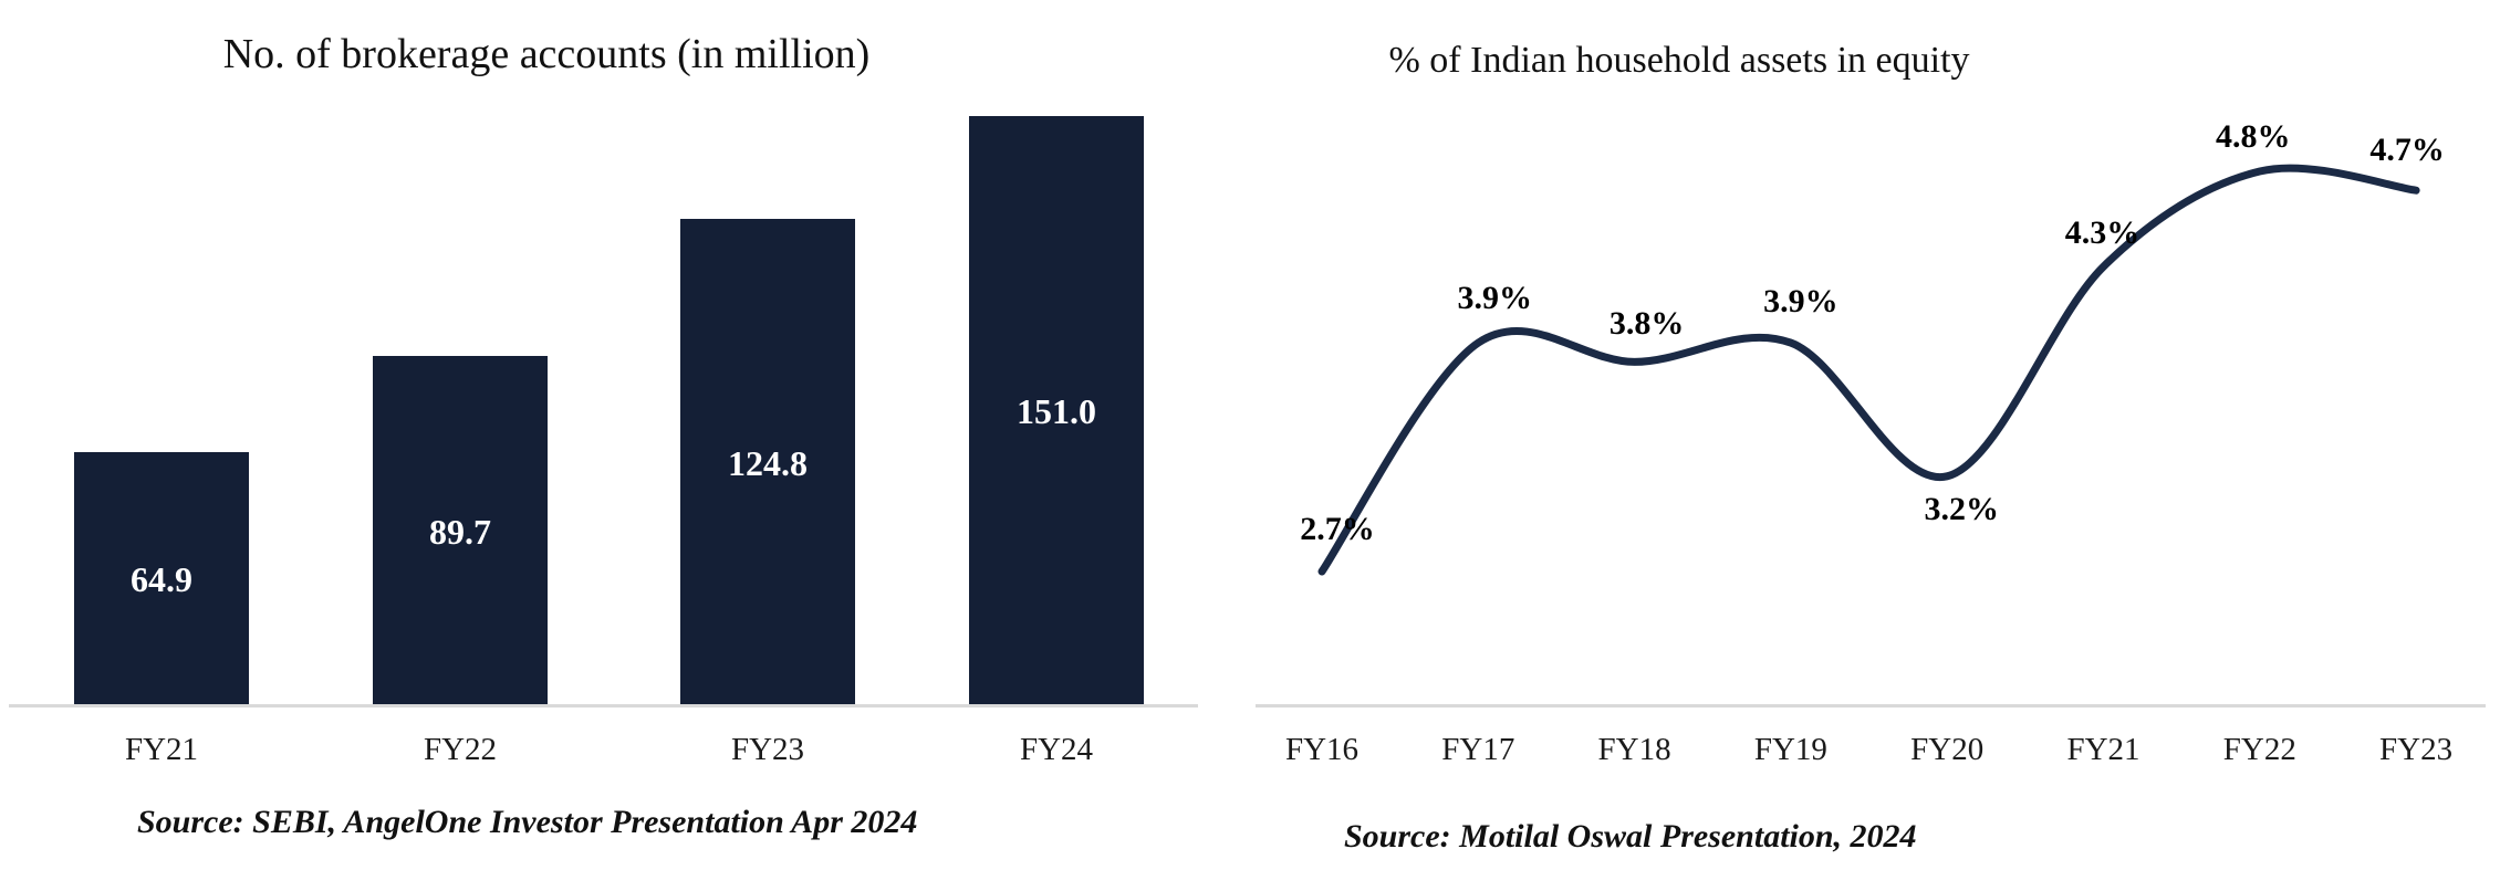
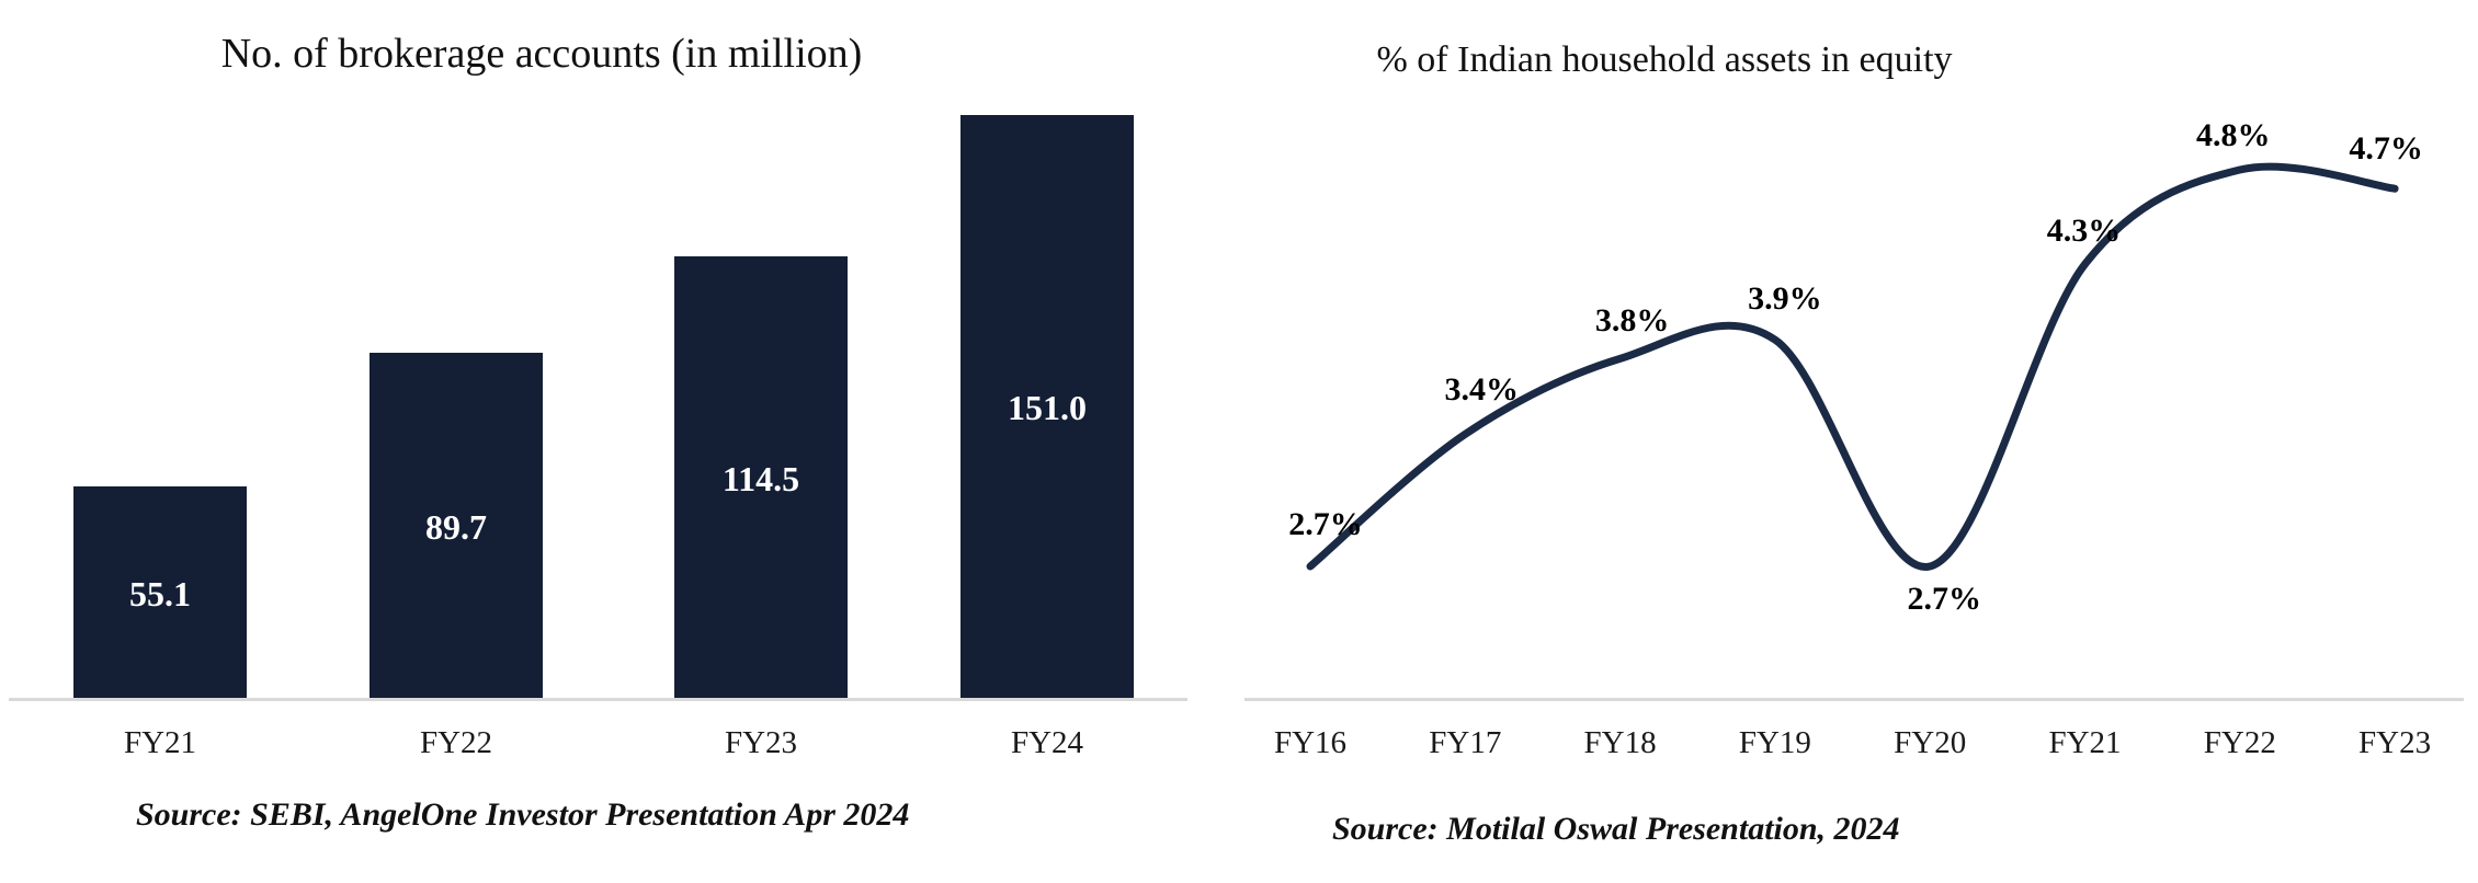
No. of brokerage accounts (in million)/FY21: 64.9 -> 55.1
No. of brokerage accounts (in million)/FY23: 124.8 -> 114.5
% of Indian household assets in equity/FY17: 3.9% -> 3.4%
% of Indian household assets in equity/FY20: 3.2% -> 2.7%
